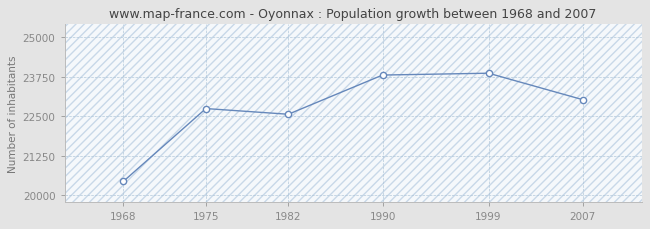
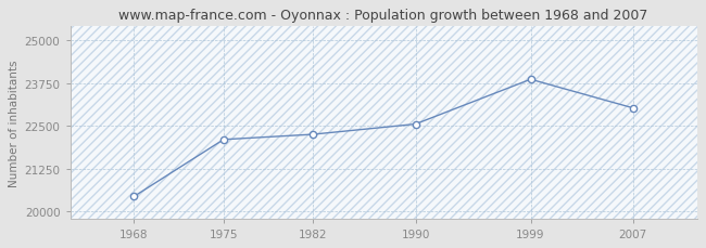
1975: 22740 -> 22100
1982: 22560 -> 22250
1990: 23800 -> 22550
